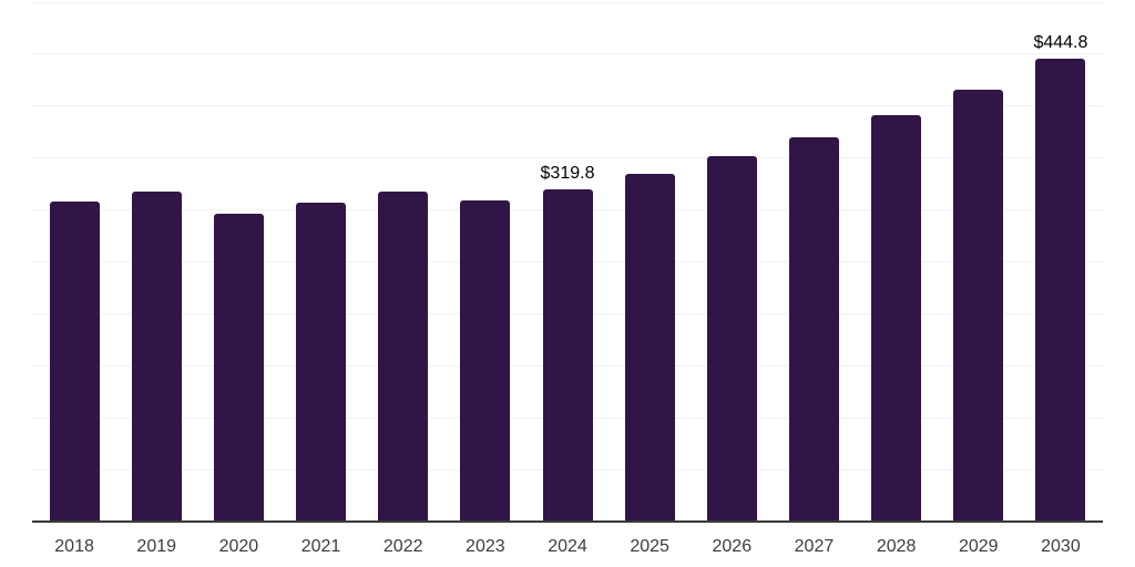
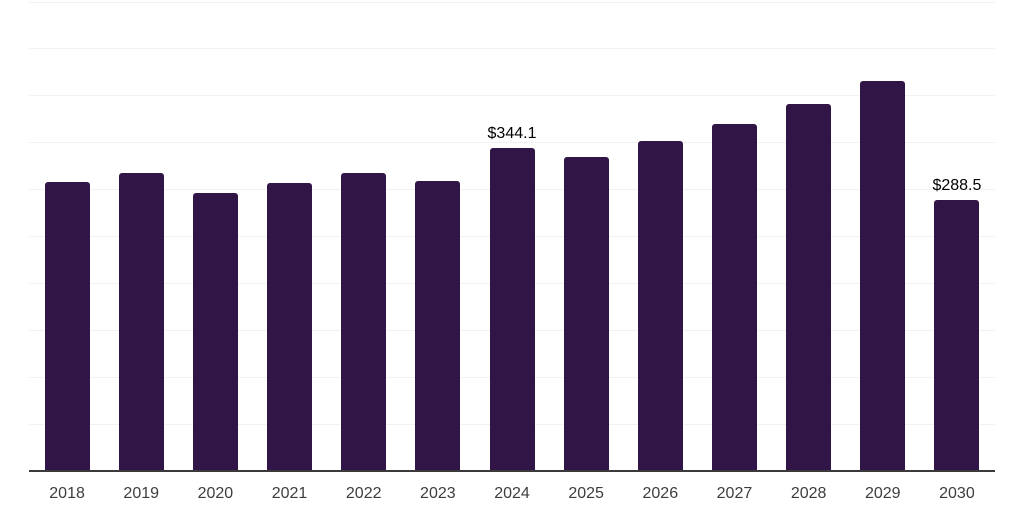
2024: $319.8 -> $344.1
2030: $444.8 -> $288.5
